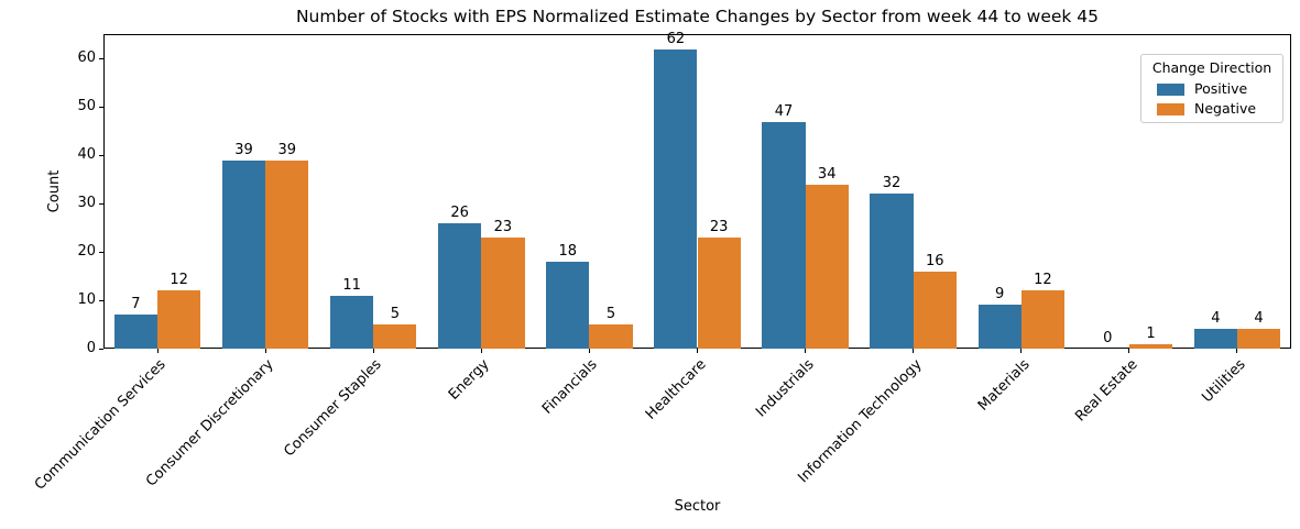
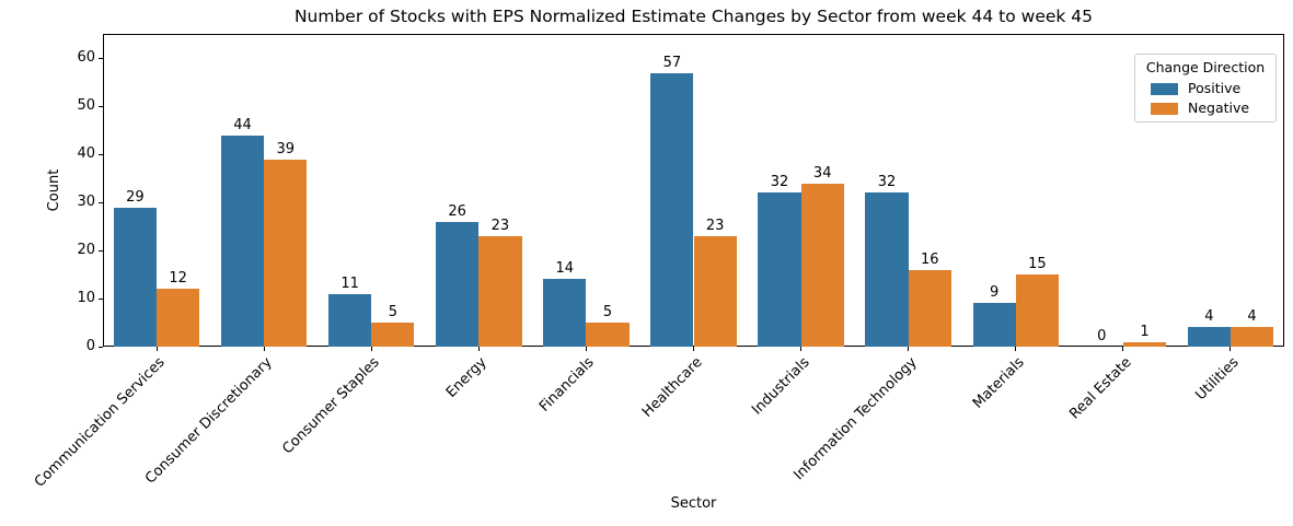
Positive/Communication Services: 7 -> 29
Positive/Consumer Discretionary: 39 -> 44
Positive/Financials: 18 -> 14
Positive/Healthcare: 62 -> 57
Positive/Industrials: 47 -> 32
Negative/Materials: 12 -> 15
